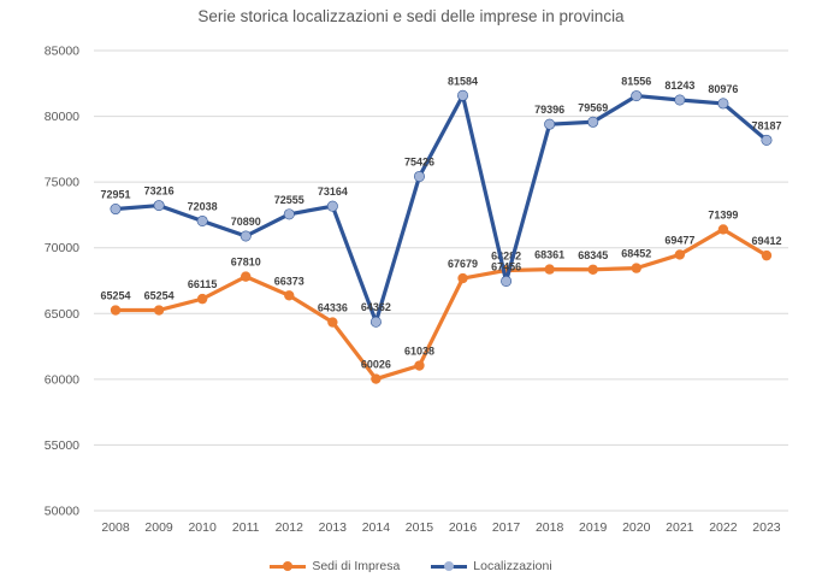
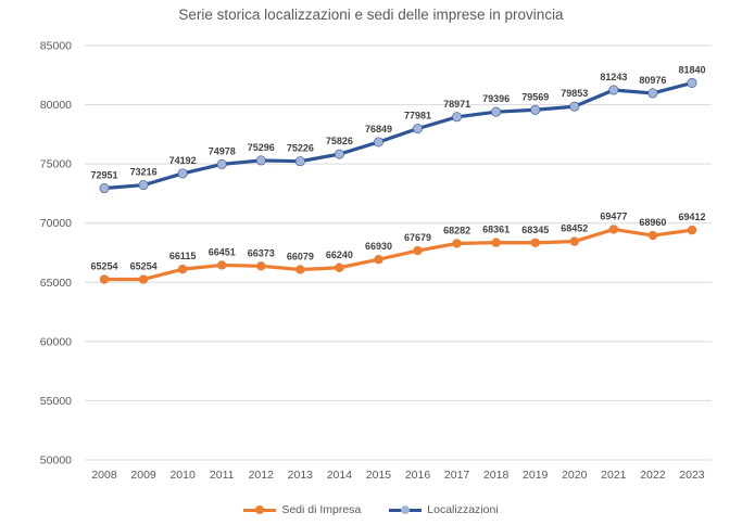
Localizzazioni/2010: 72038 -> 74192
Sedi di Impresa/2011: 67810 -> 66451
Localizzazioni/2011: 70890 -> 74978
Localizzazioni/2012: 72555 -> 75296
Sedi di Impresa/2013: 64336 -> 66079
Localizzazioni/2013: 73164 -> 75226
Sedi di Impresa/2014: 60026 -> 66240
Localizzazioni/2014: 64362 -> 75826
Sedi di Impresa/2015: 61038 -> 66930
Localizzazioni/2015: 75426 -> 76849
Localizzazioni/2016: 81584 -> 77981
Localizzazioni/2017: 67456 -> 78971
Localizzazioni/2020: 81556 -> 79853
Sedi di Impresa/2022: 71399 -> 68960
Localizzazioni/2023: 78187 -> 81840
